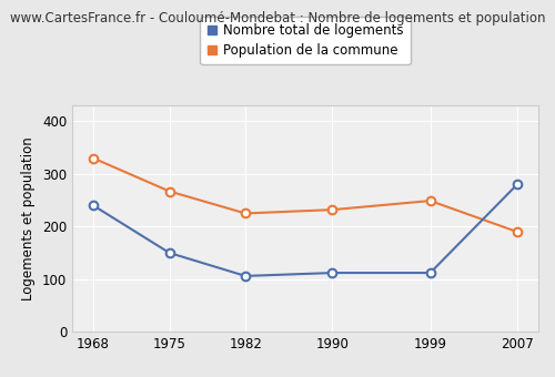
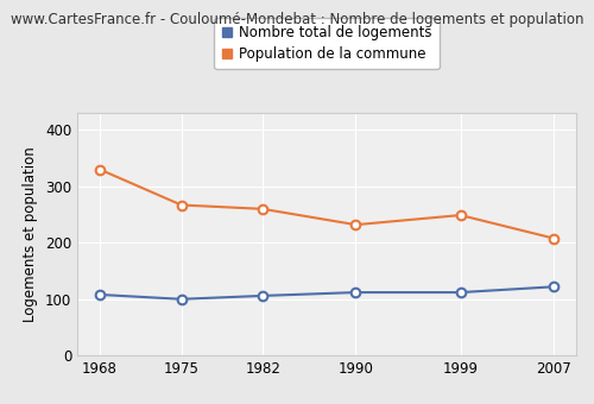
Nombre total de logements/1968: 240 -> 108
Nombre total de logements/1975: 150 -> 100
Population de la commune/1982: 225 -> 260
Nombre total de logements/2007: 280 -> 122
Population de la commune/2007: 190 -> 208
